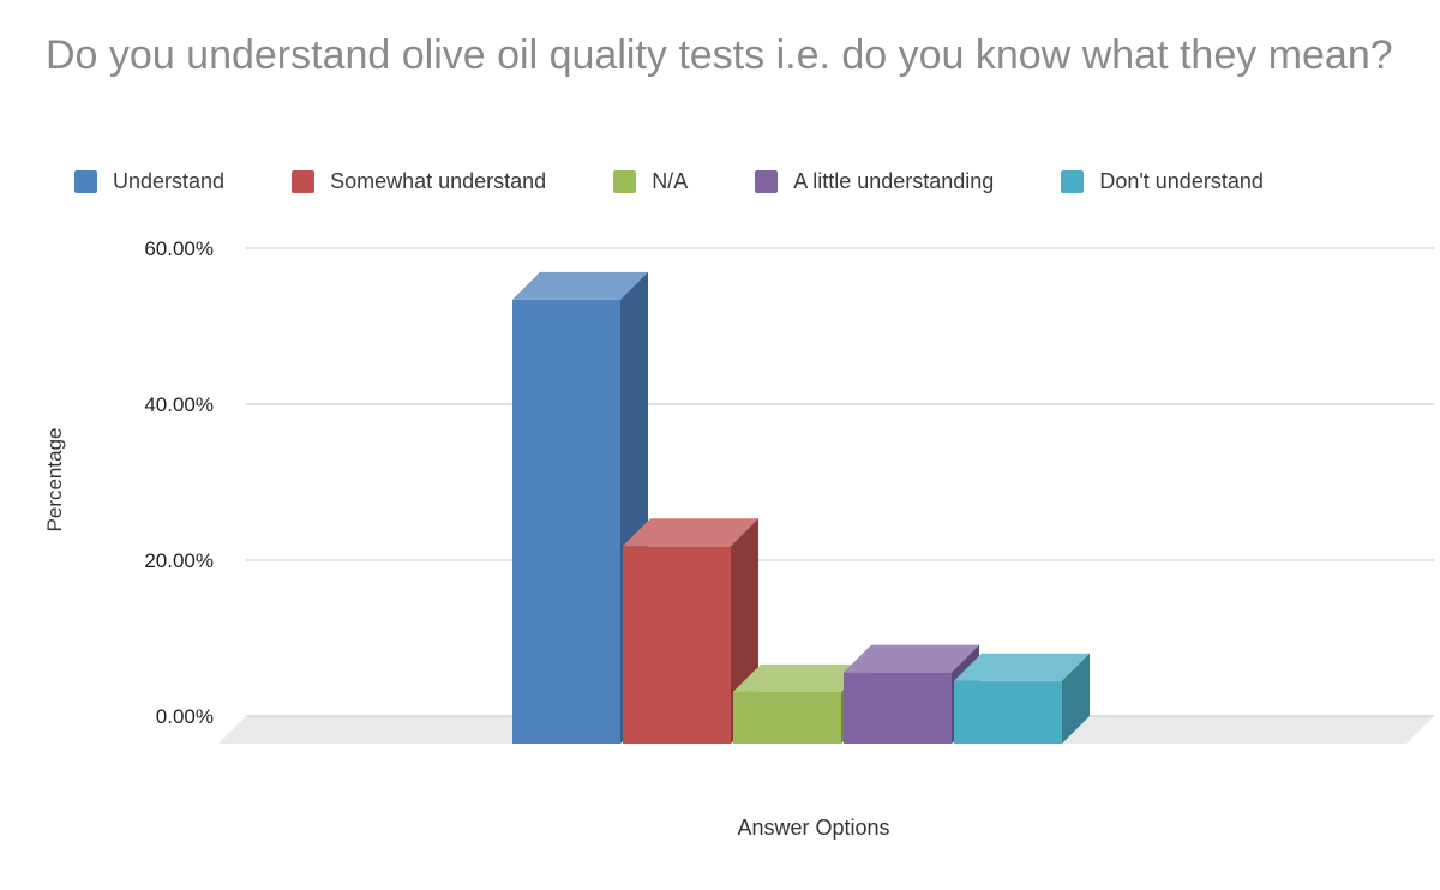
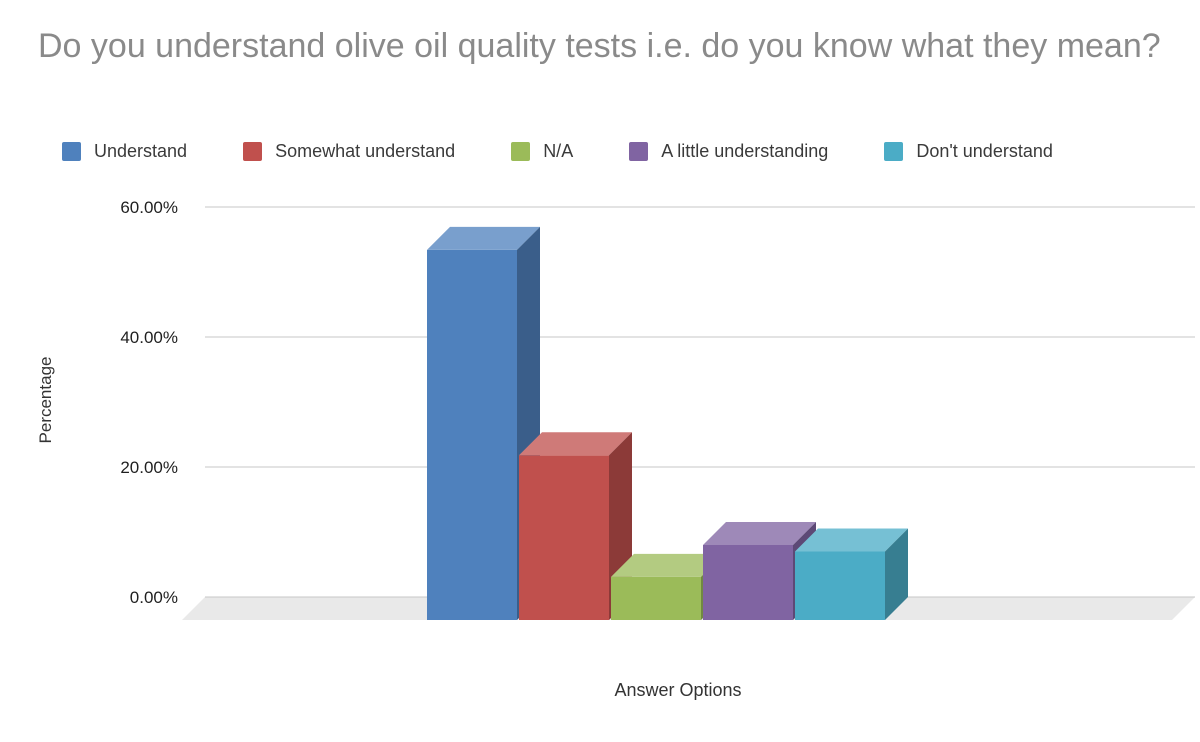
A little understanding: 6% -> 8%
Don't understand: 4% -> 7%
